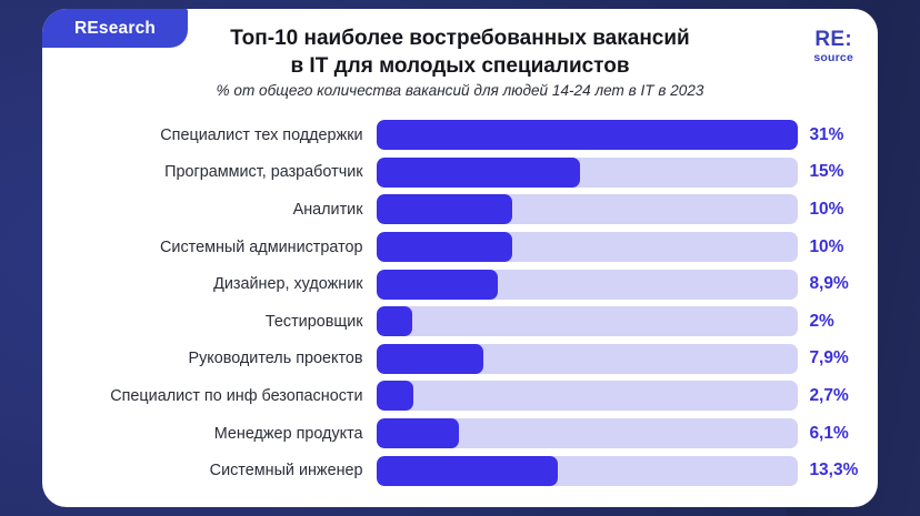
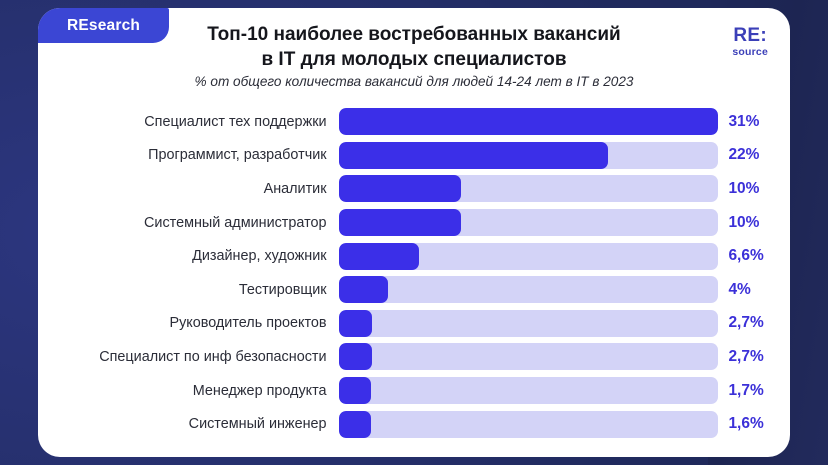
Программист, разработчик: 15% -> 22%
Дизайнер, художник: 8,9% -> 6,6%
Тестировщик: 2% -> 4%
Руководитель проектов: 7,9% -> 2,7%
Менеджер продукта: 6,1% -> 1,7%
Системный инженер: 13,3% -> 1,6%
